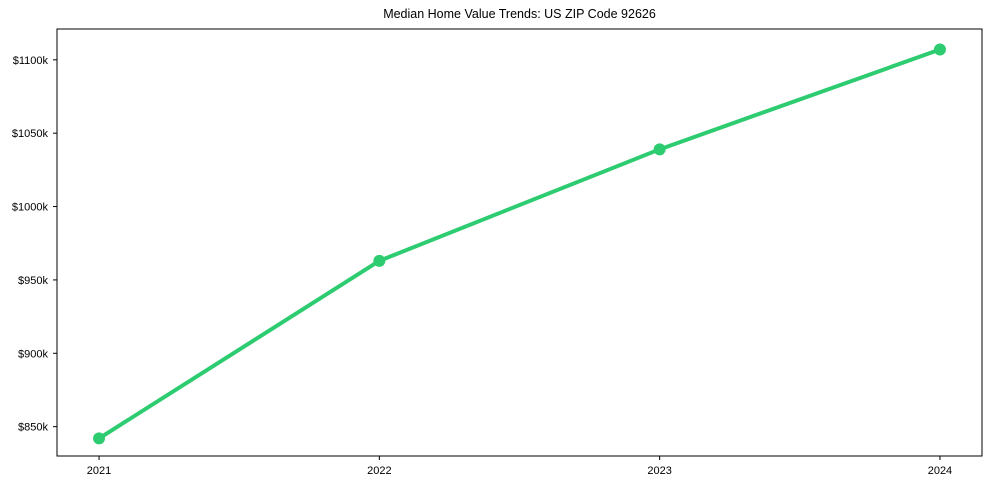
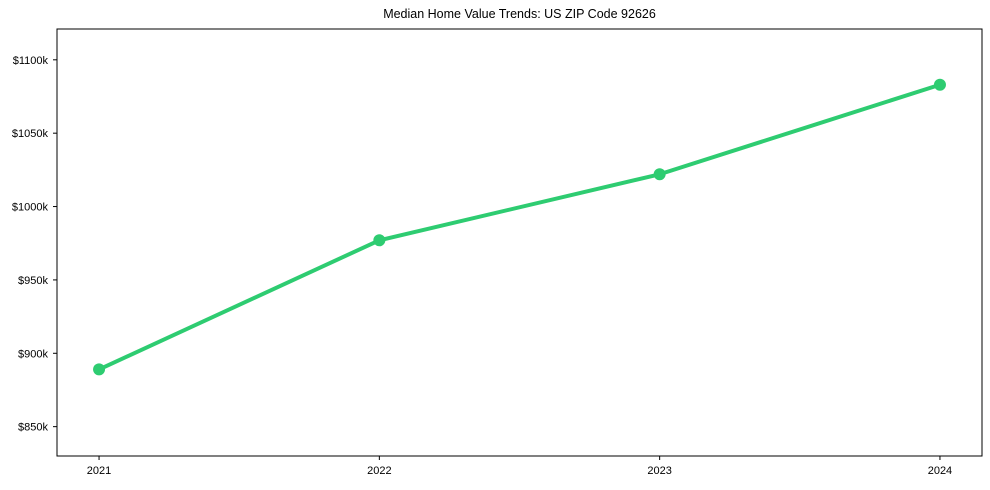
2021: $842k -> $889k
2022: $963k -> $977k
2023: $1039k -> $1022k
2024: $1107k -> $1083k
